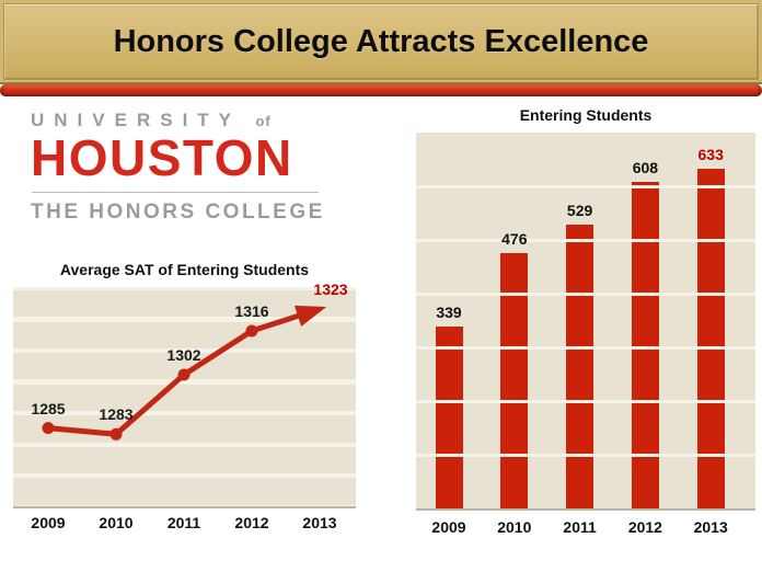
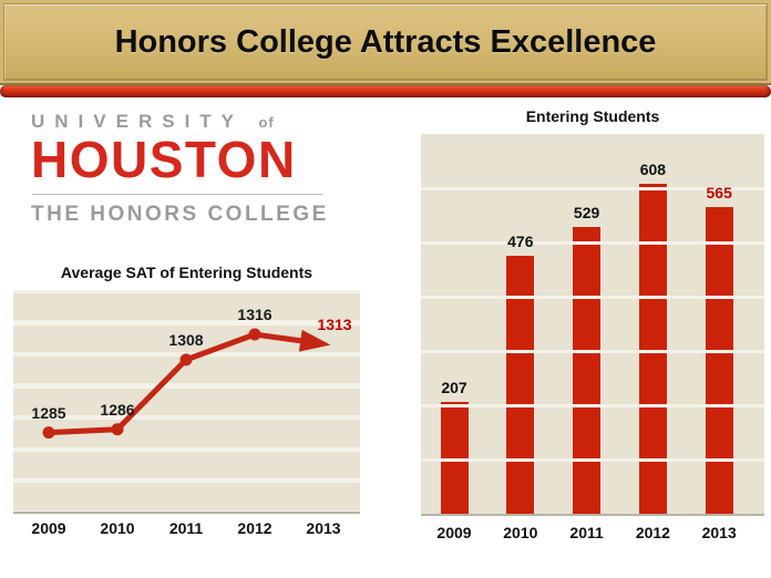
Average SAT of Entering Students/2010: 1283 -> 1286
Average SAT of Entering Students/2011: 1302 -> 1308
Average SAT of Entering Students/2013: 1323 -> 1313
Entering Students/2009: 339 -> 207
Entering Students/2013: 633 -> 565
